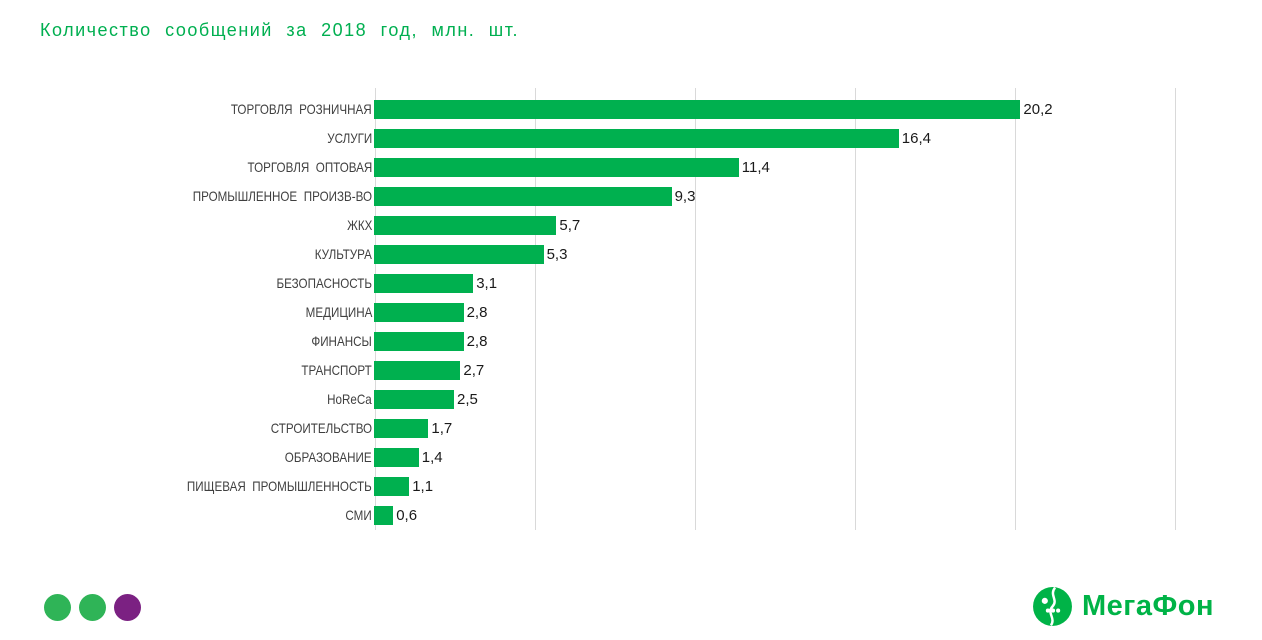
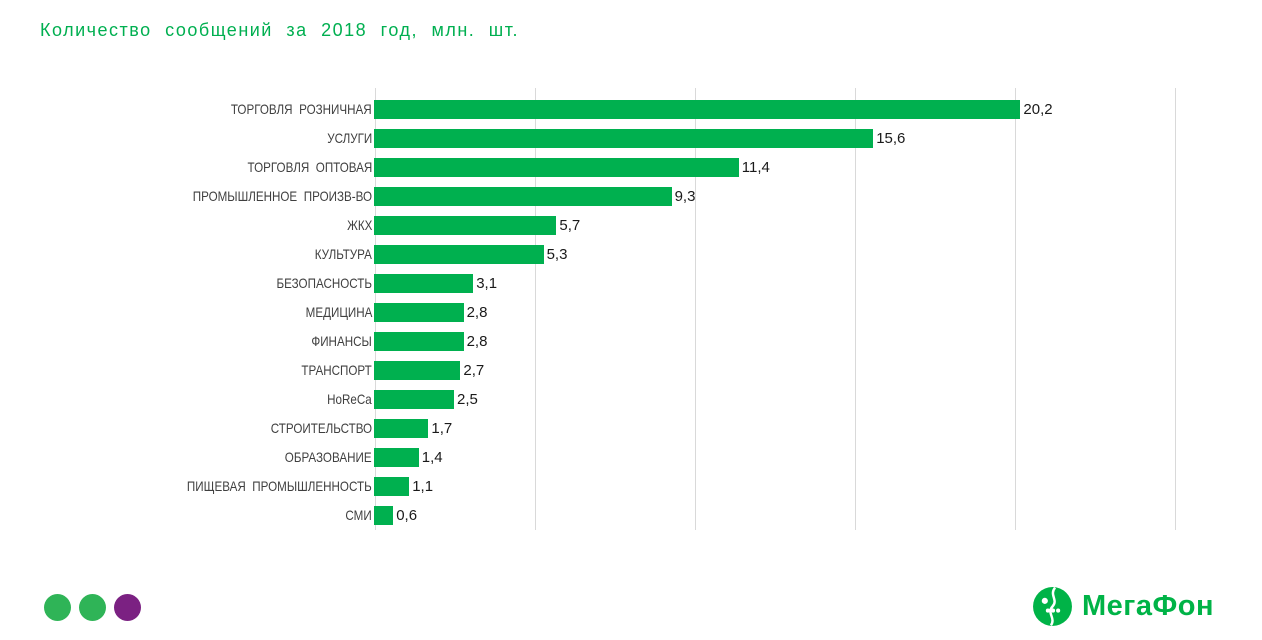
УСЛУГИ: 16,4 -> 15,6
